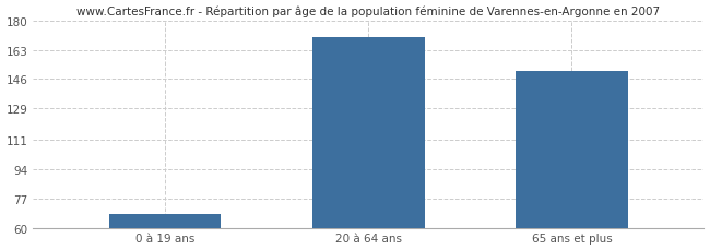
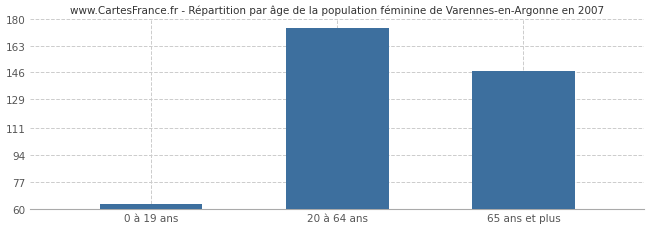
0 à 19 ans: 68 -> 63
20 à 64 ans: 170 -> 174
65 ans et plus: 151 -> 147
